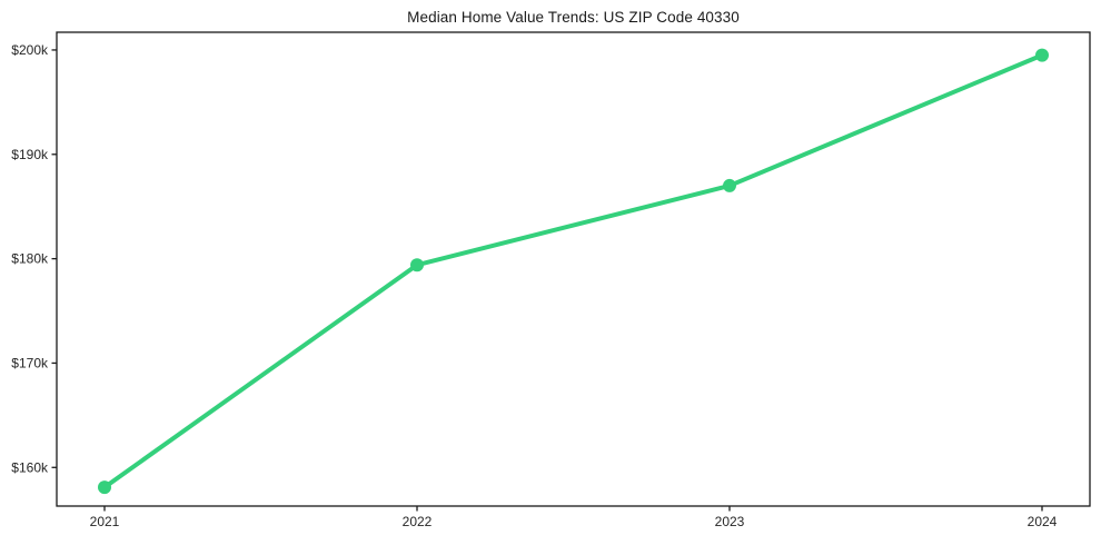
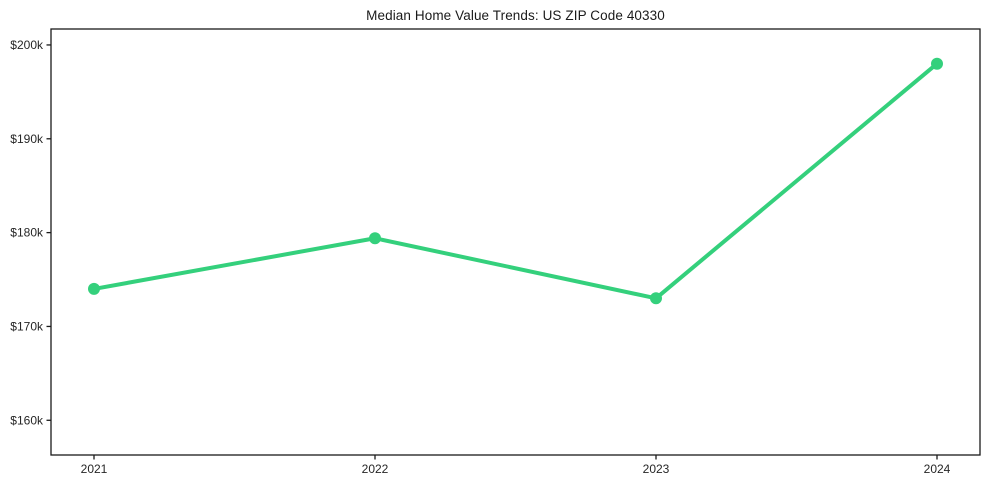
2021: $158k -> $174k
2023: $187k -> $173k
2024: $200k -> $198k
